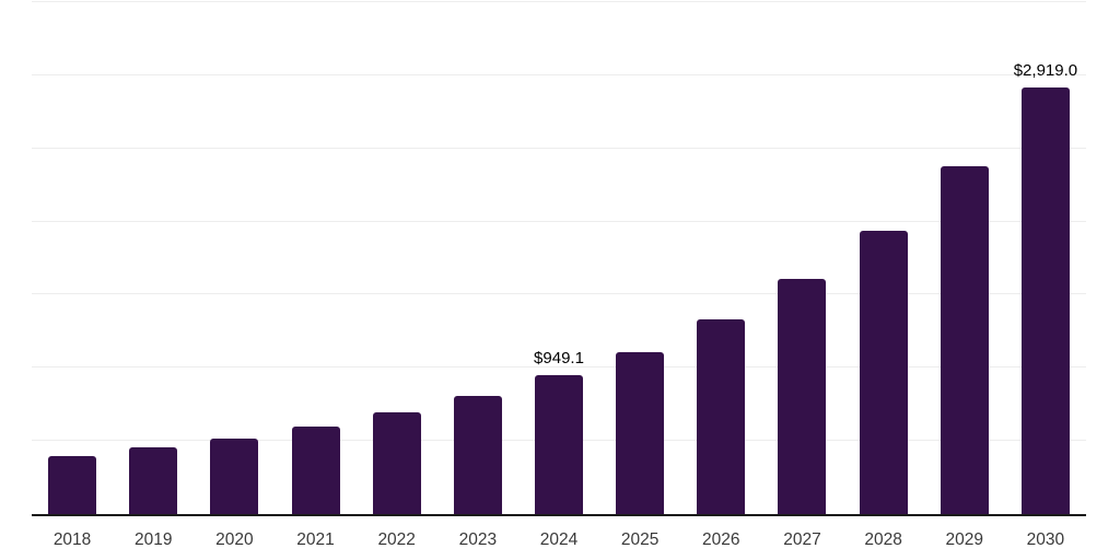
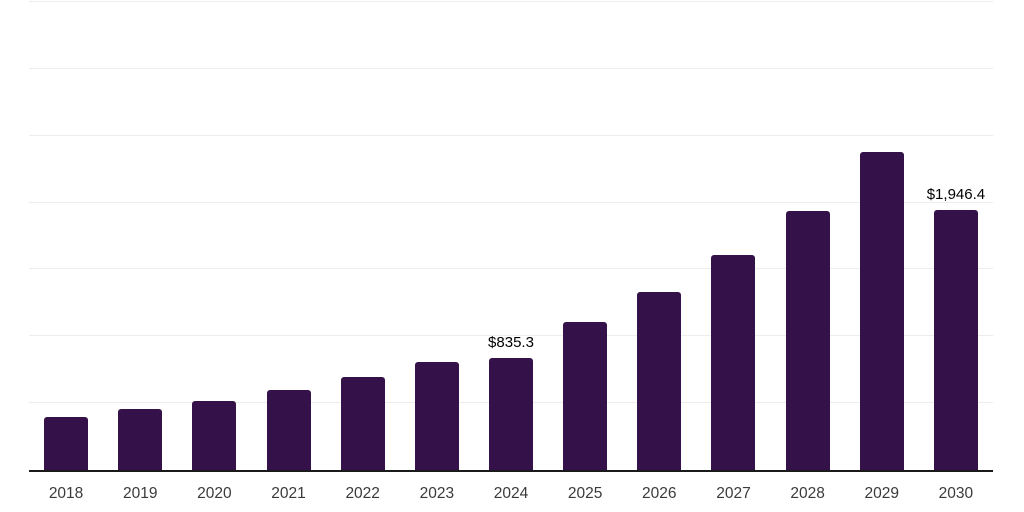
2024: $949.1 -> $835.3
2030: $2,919.0 -> $1,946.4
